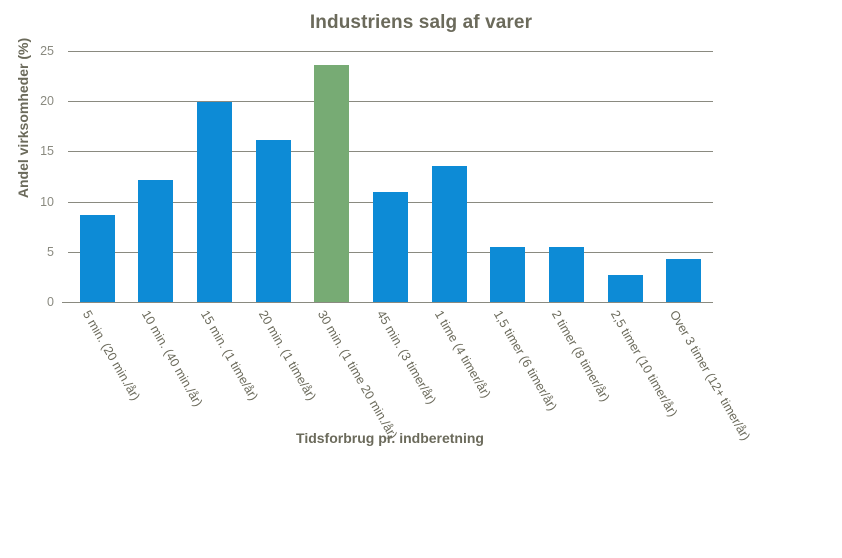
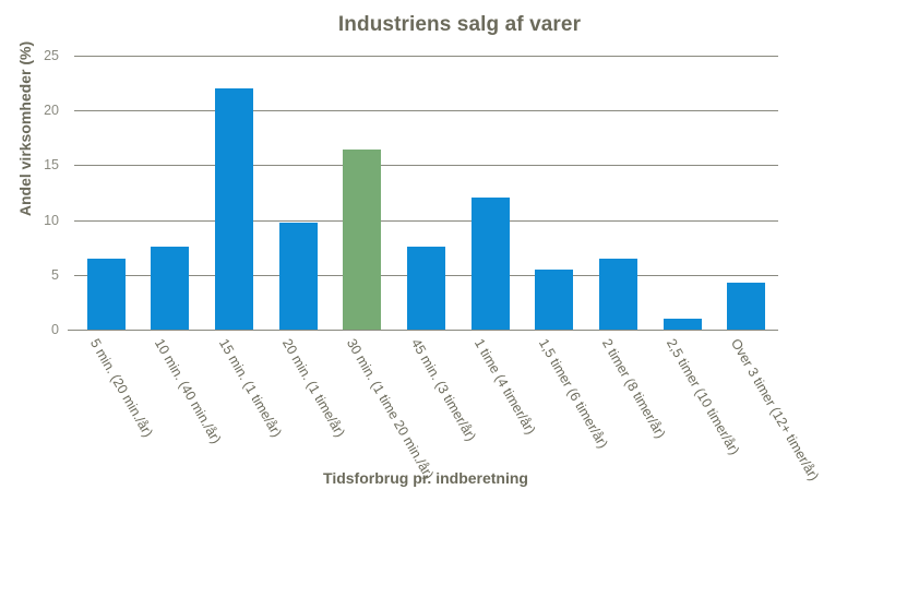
5 min. (20 min./år): 8.7 -> 6.5
10 min. (40 min./år): 12.2 -> 7.6
15 min. (1 time/år): 19.9 -> 22.0
20 min. (1 time/år): 16.1 -> 9.8
30 min. (1 time 20 min./år): 23.6 -> 16.4
45 min. (3 timer/år): 11.0 -> 7.6
1 time (4 timer/år): 13.5 -> 12.1
2 timer (8 timer/år): 5.5 -> 6.5
2,5 timer (10 timer/år): 2.7 -> 1.0
